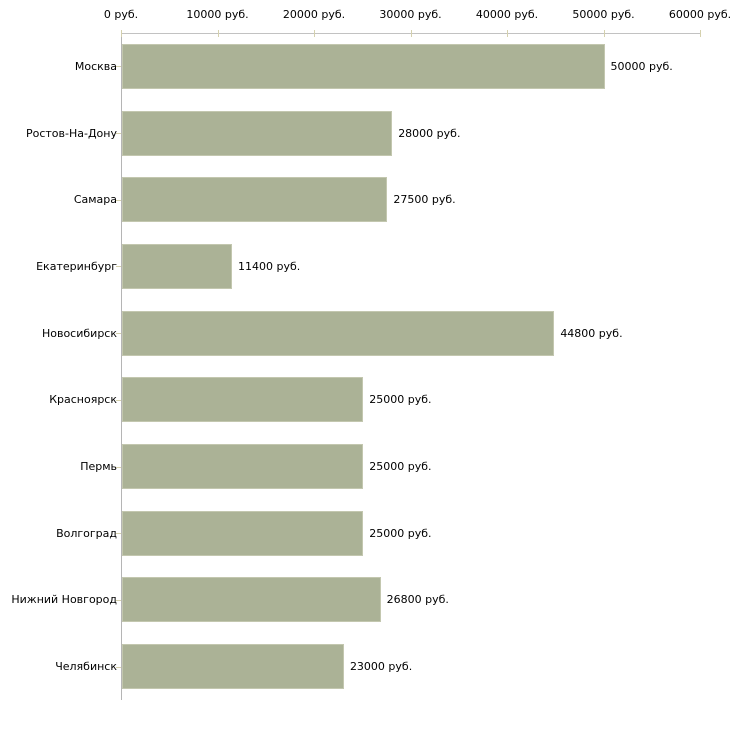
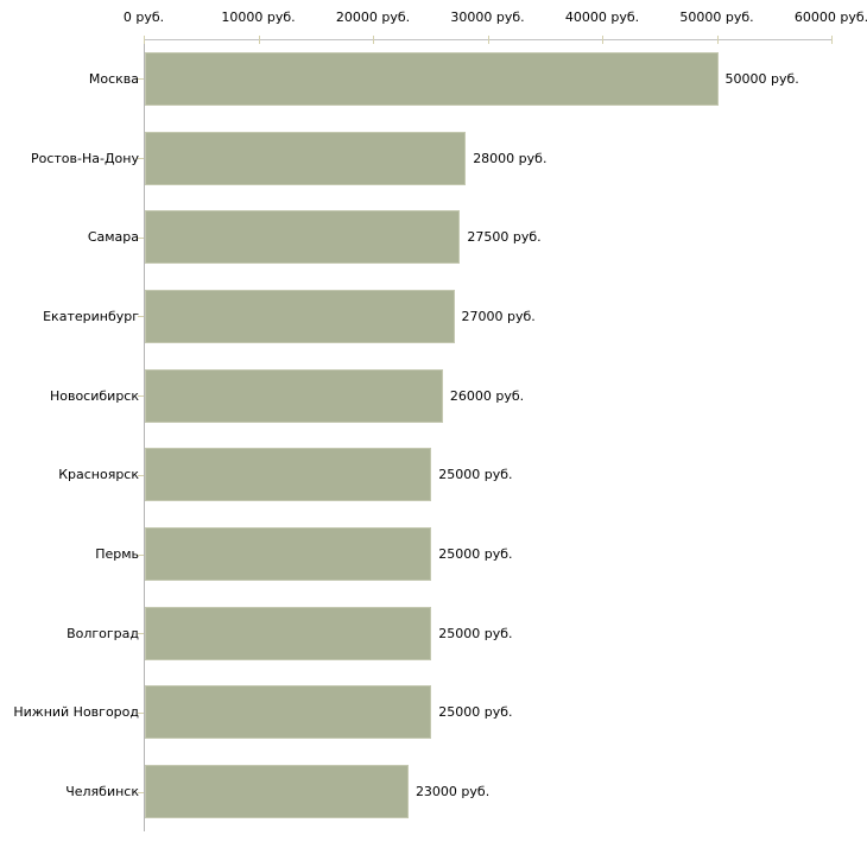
Екатеринбург: 11400 -> 27000
Новосибирск: 44800 -> 26000
Нижний Новгород: 26800 -> 25000
